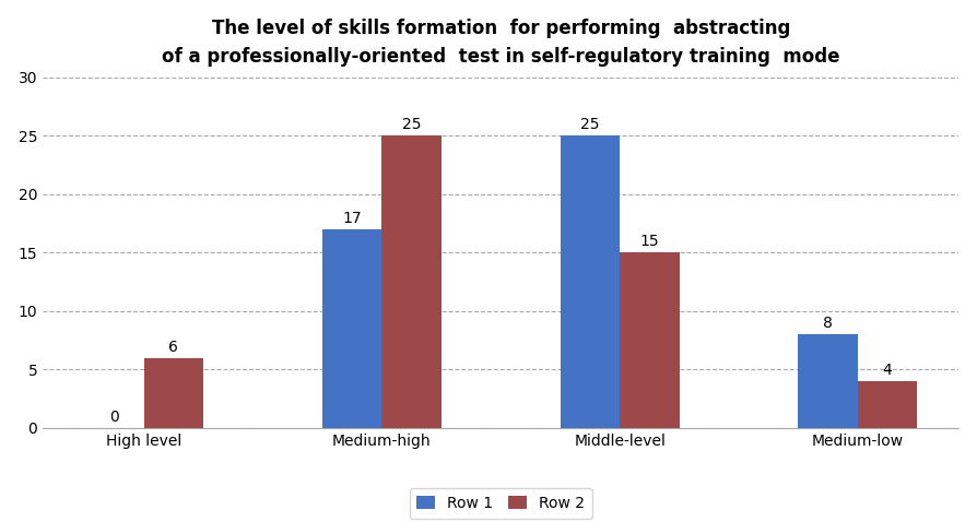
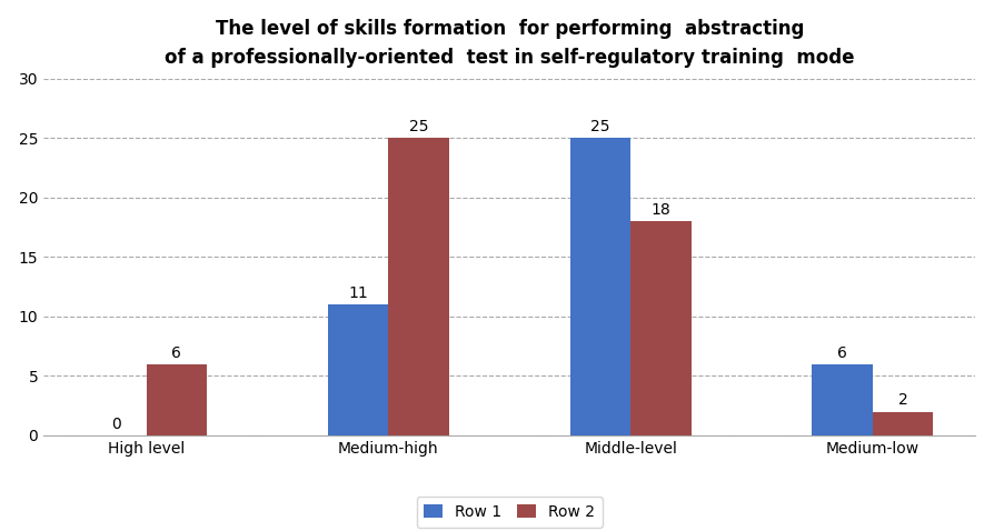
Row 1/Medium-high: 17 -> 11
Row 2/Middle-level: 15 -> 18
Row 1/Medium-low: 8 -> 6
Row 2/Medium-low: 4 -> 2
